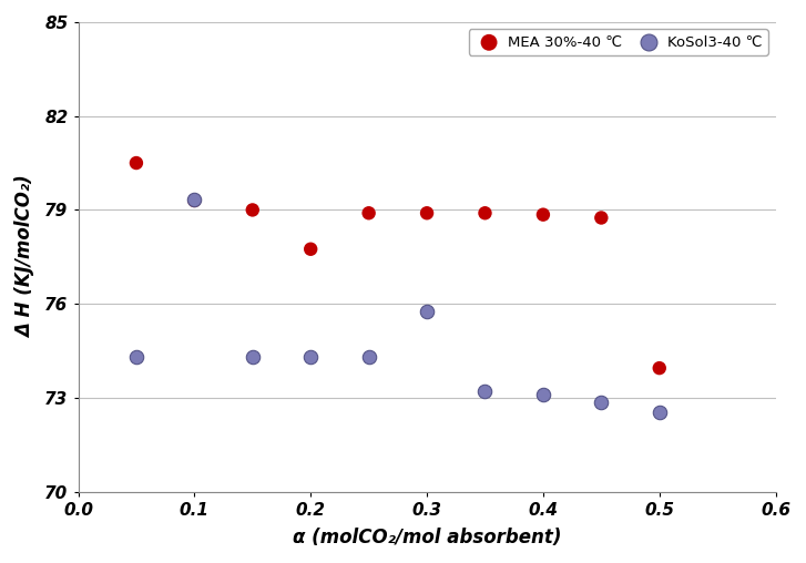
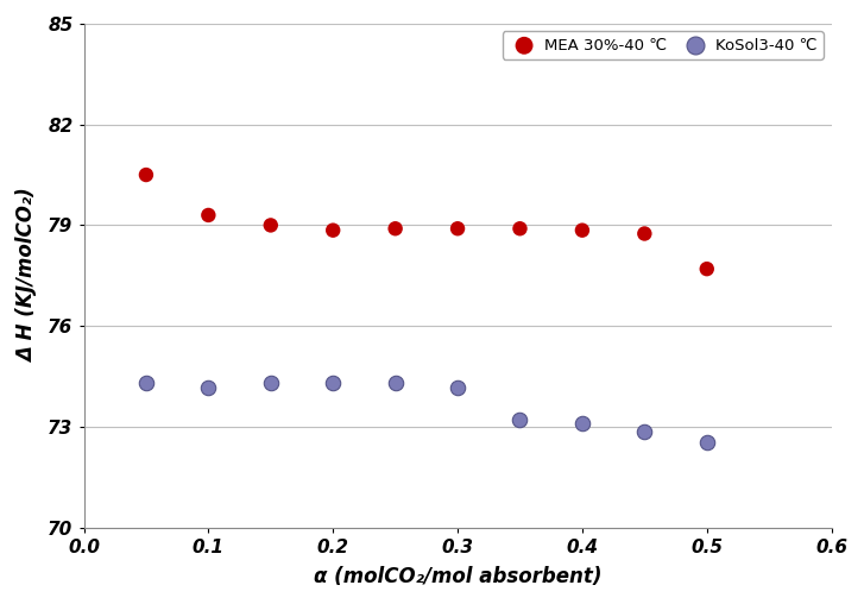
KoSol3-40 ℃/0.1: 79.35 -> 74.15
MEA 30%-40 ℃/0.2: 77.75 -> 78.85
KoSol3-40 ℃/0.3: 75.75 -> 74.15
MEA 30%-40 ℃/0.5: 73.95 -> 77.70
